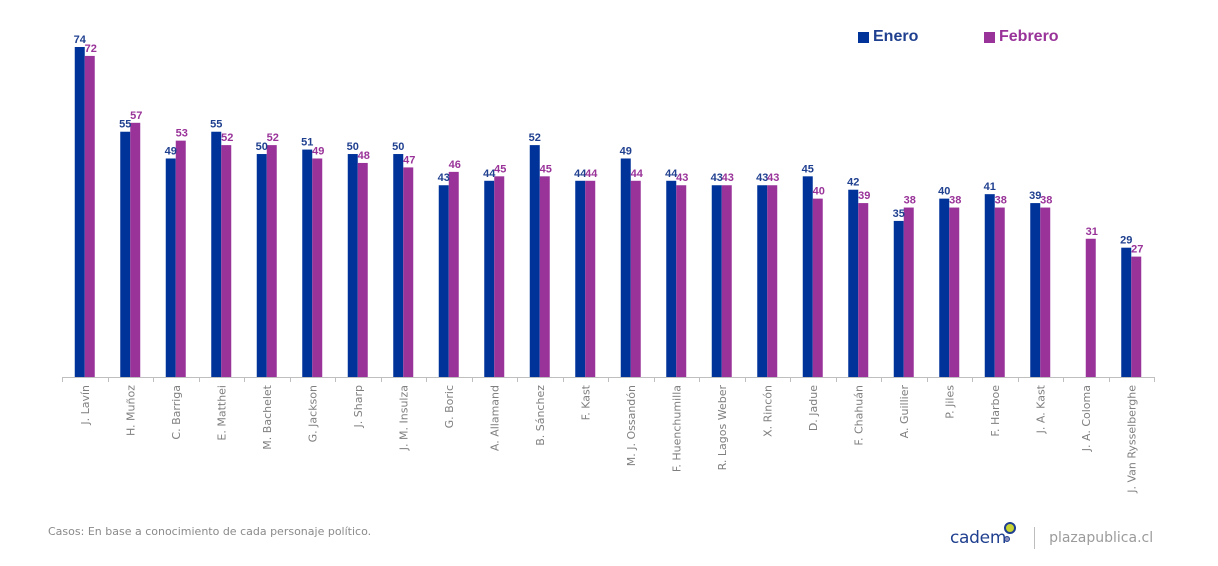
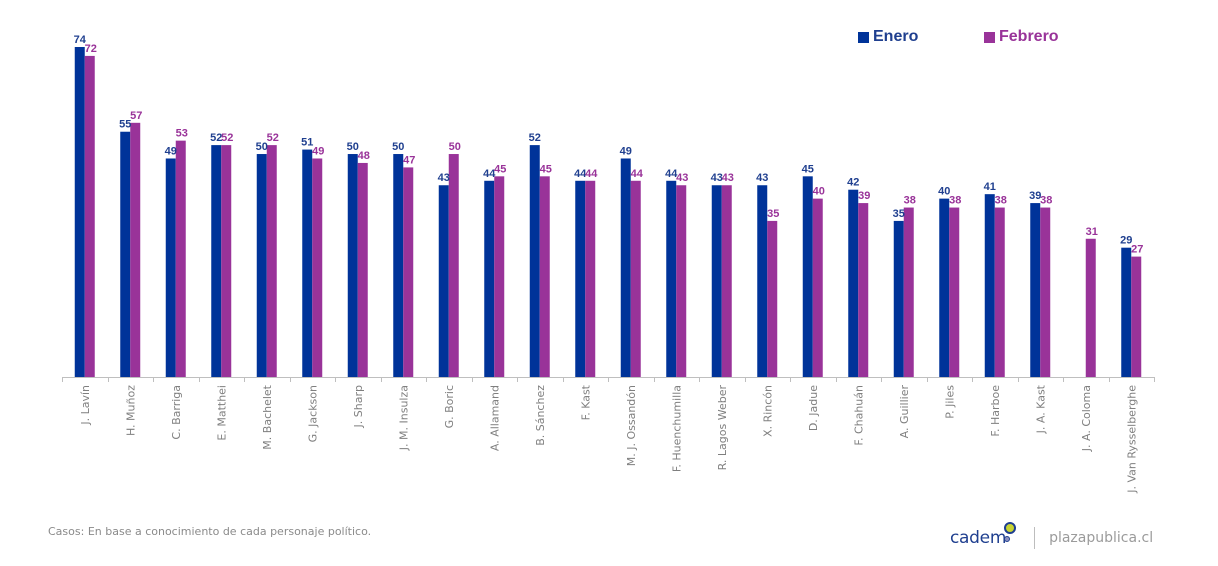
Enero/E. Matthei: 55 -> 52
Febrero/G. Boric: 46 -> 50
Febrero/X. Rincón: 43 -> 35
